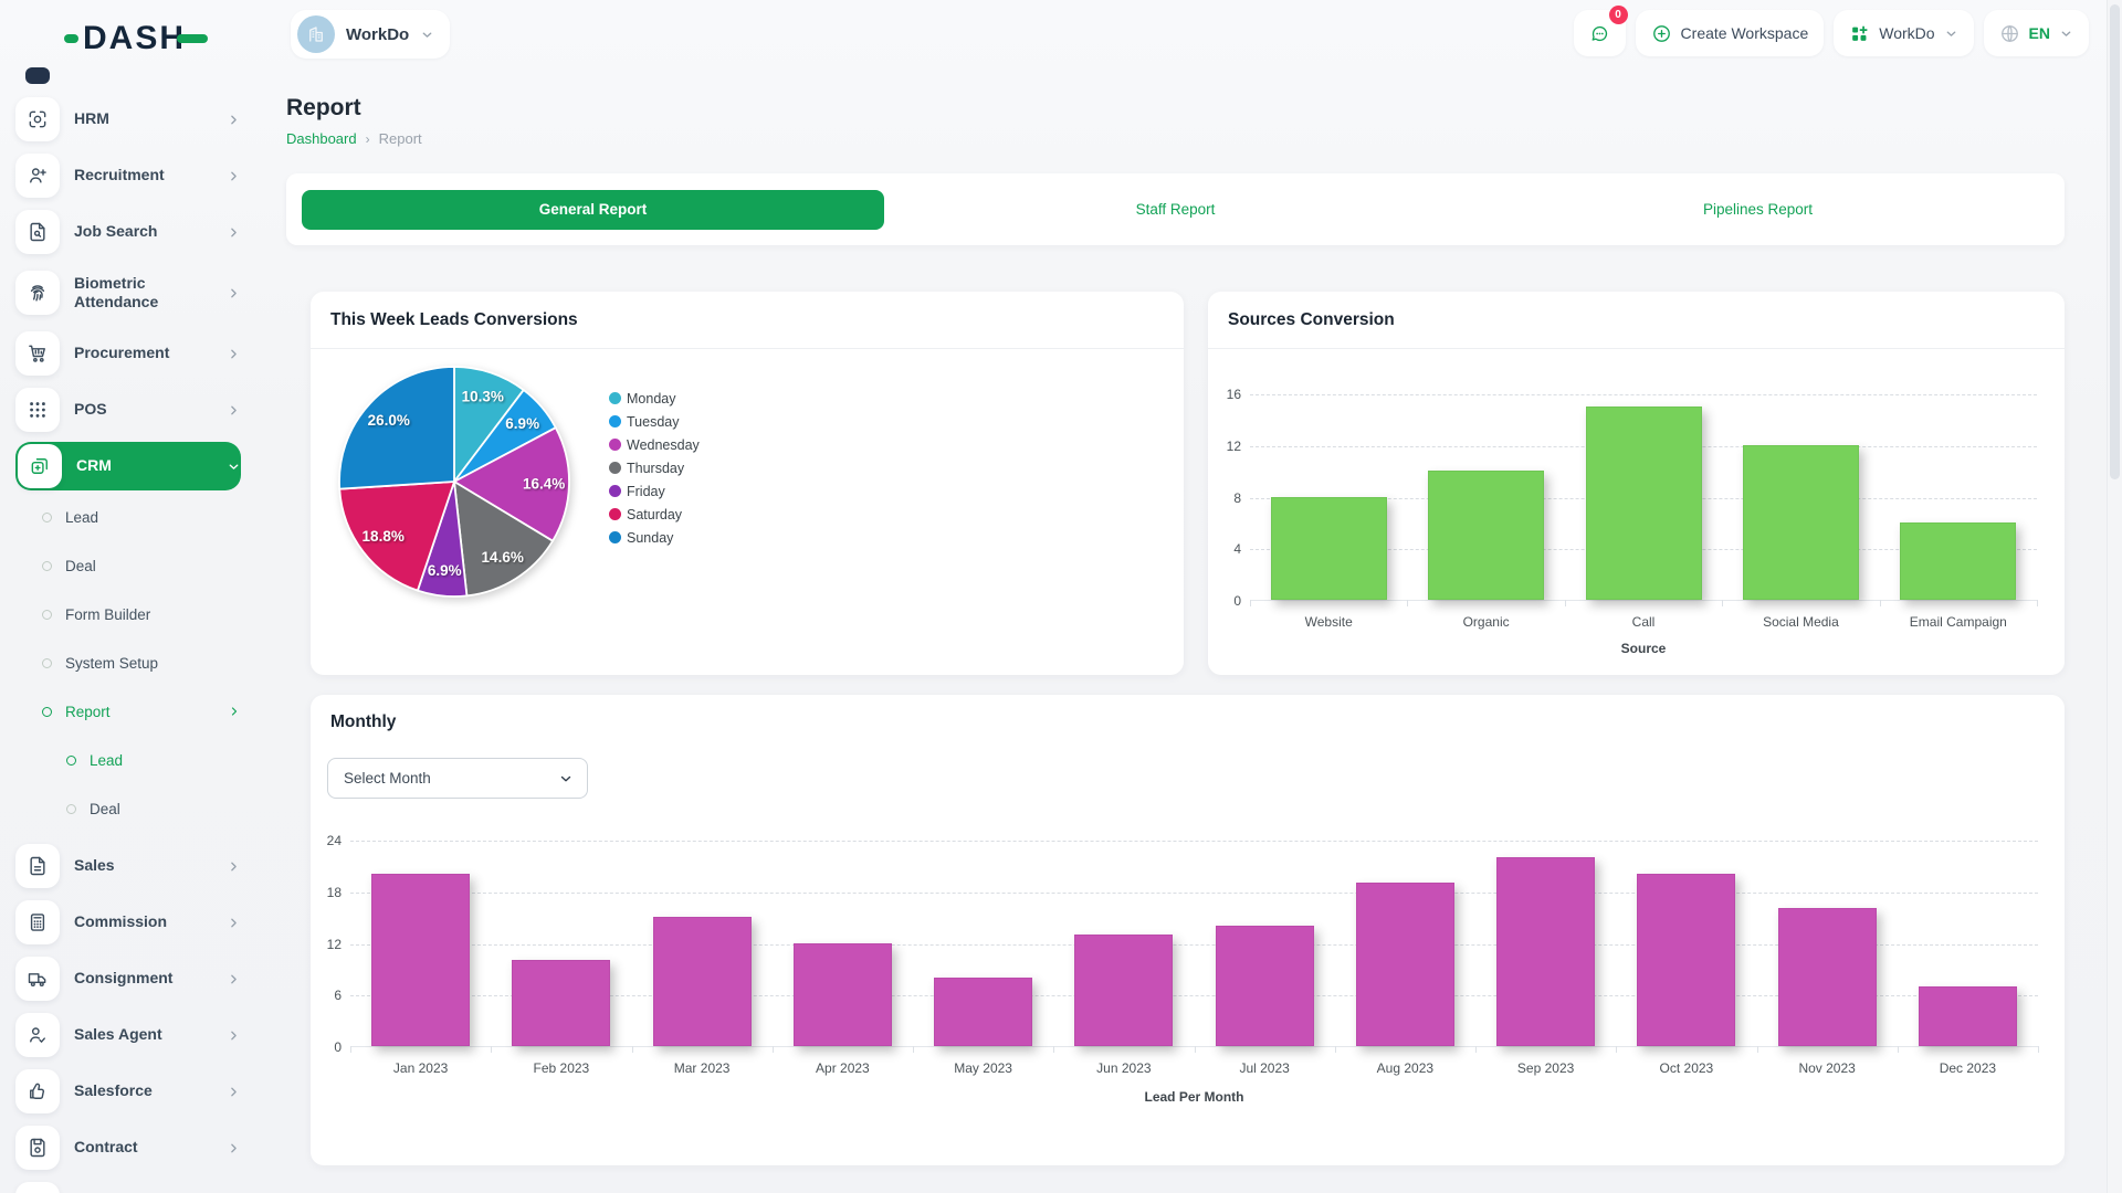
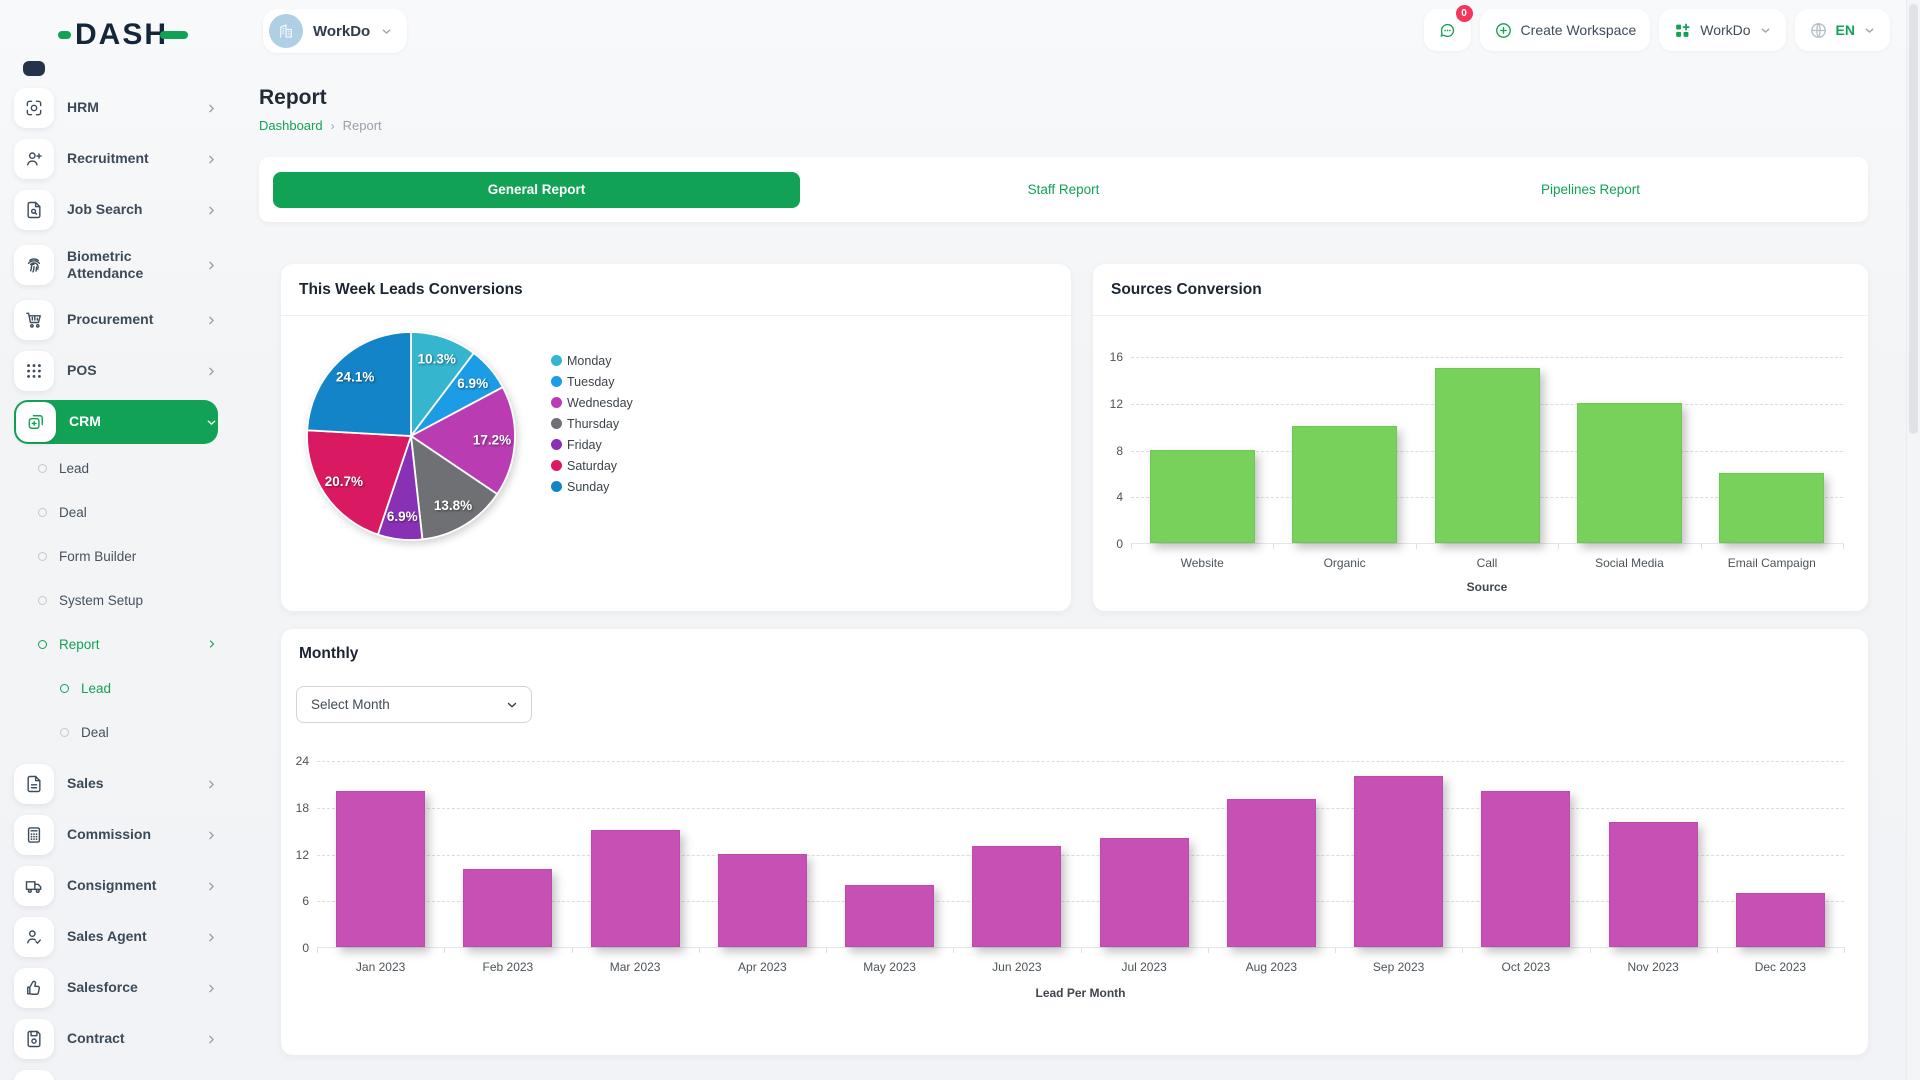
This Week Leads Conversions/Wednesday: 16.4% -> 17.2%
This Week Leads Conversions/Thursday: 14.6% -> 13.8%
This Week Leads Conversions/Saturday: 18.8% -> 20.7%
This Week Leads Conversions/Sunday: 26.0% -> 24.1%
